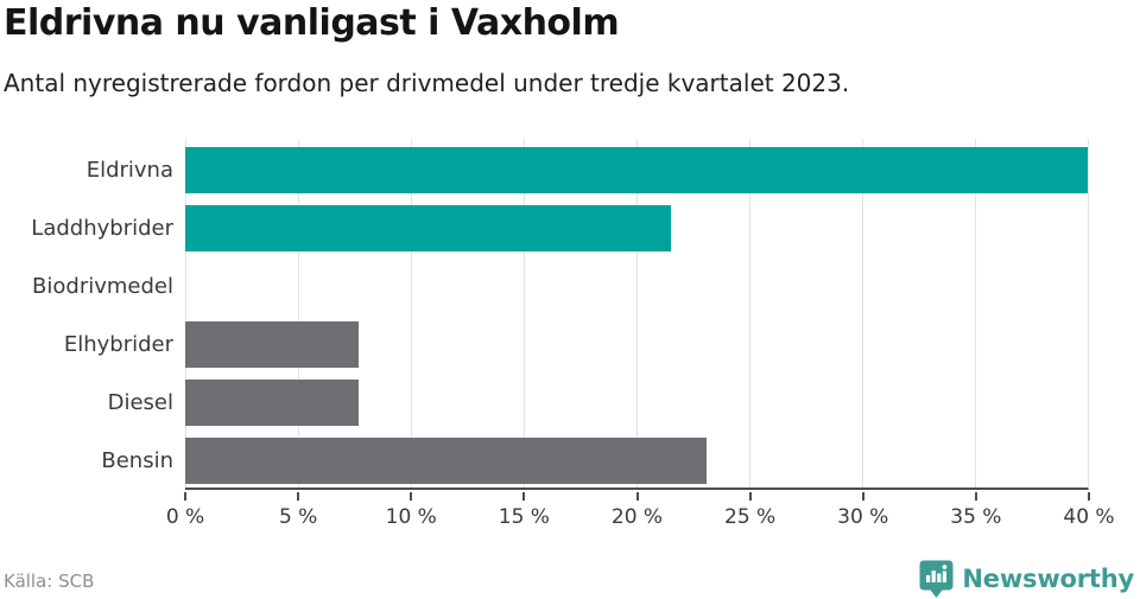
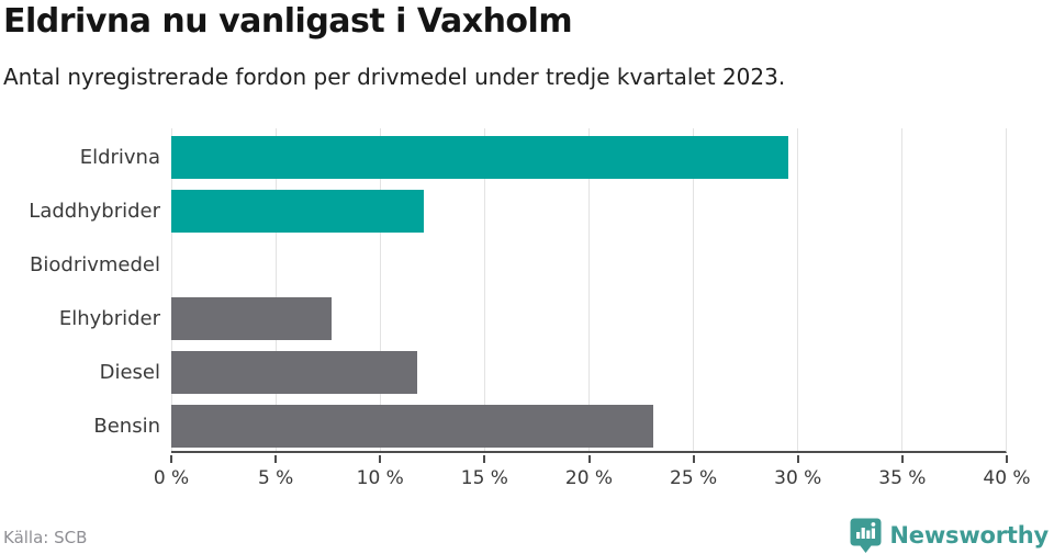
Eldrivna: 40.0% -> 29.6%
Laddhybrider: 21.5% -> 12.1%
Diesel: 7.7% -> 11.8%
